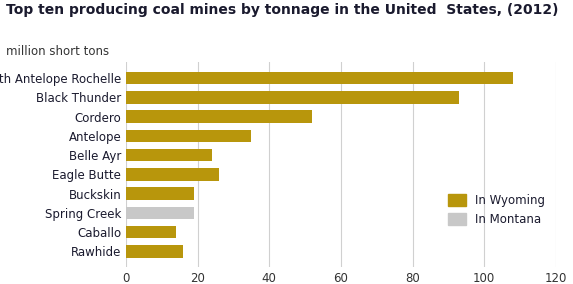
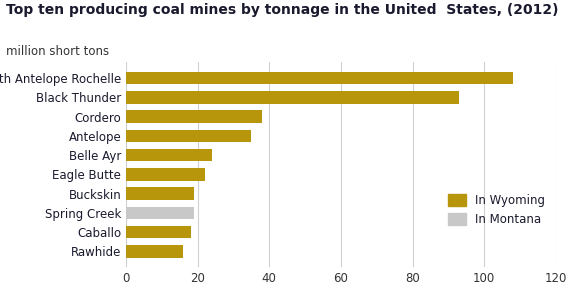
Cordero: 52 -> 38
Eagle Butte: 26 -> 22
Caballo: 14 -> 18
